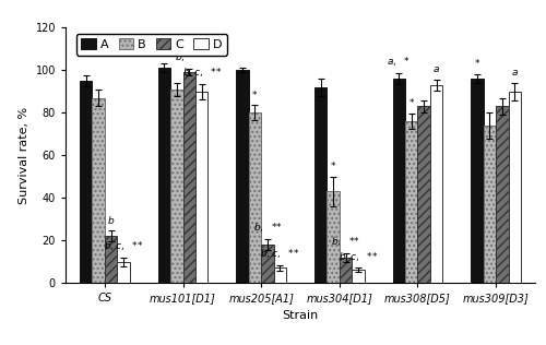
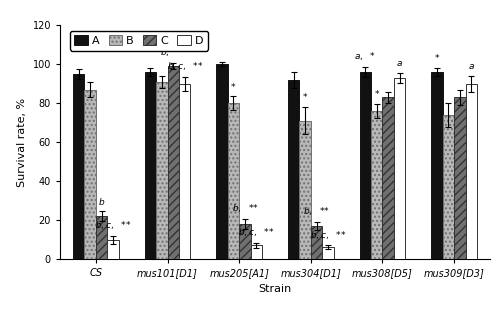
A/mus101[D1]: 101 -> 96
B/mus304[D1]: 43 -> 71
C/mus304[D1]: 12 -> 17
